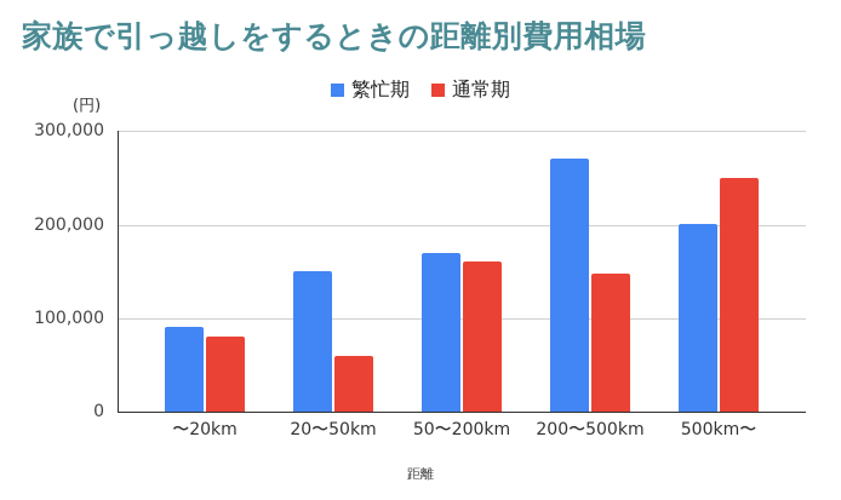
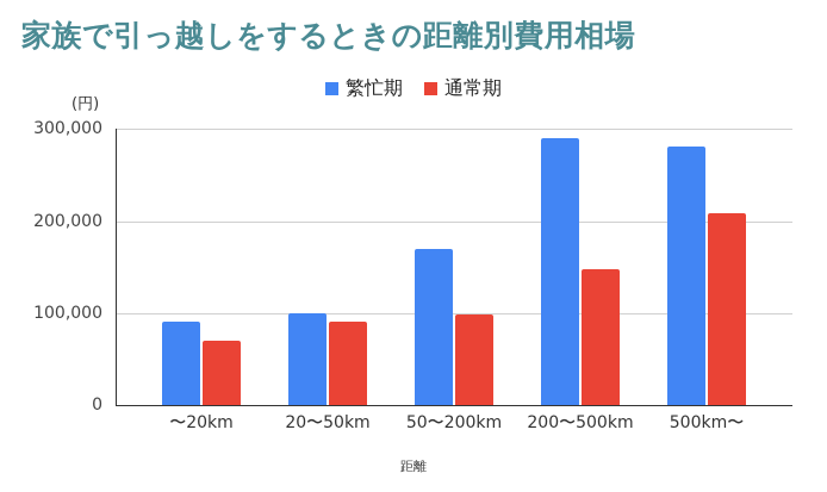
通常期/〜20km: 80000 -> 70000
繁忙期/20〜50km: 150000 -> 100000
通常期/20〜50km: 60000 -> 90000
通常期/50〜200km: 160000 -> 100000
繁忙期/200〜500km: 270000 -> 290000
繁忙期/500km〜: 200000 -> 280000
通常期/500km〜: 250000 -> 210000
